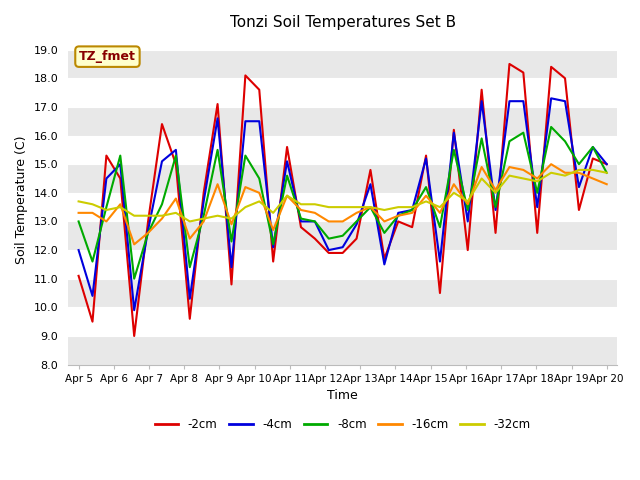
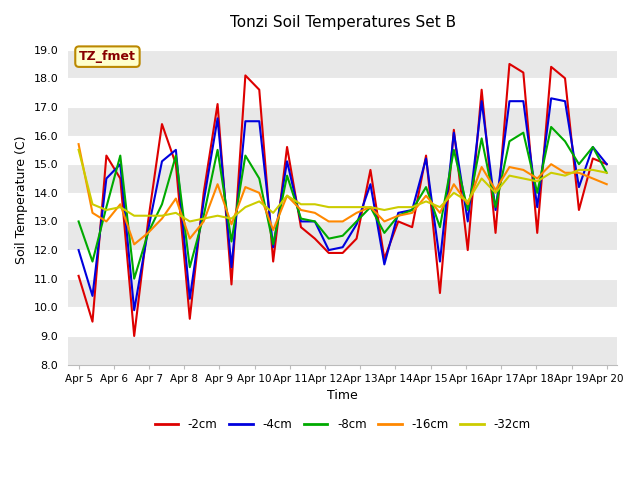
-16cm/Apr 5: 13.3 -> 15.7
-32cm/Apr 5: 13.7 -> 15.5
